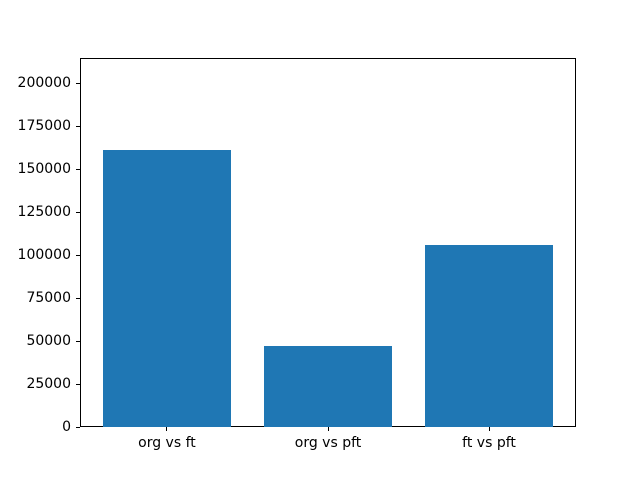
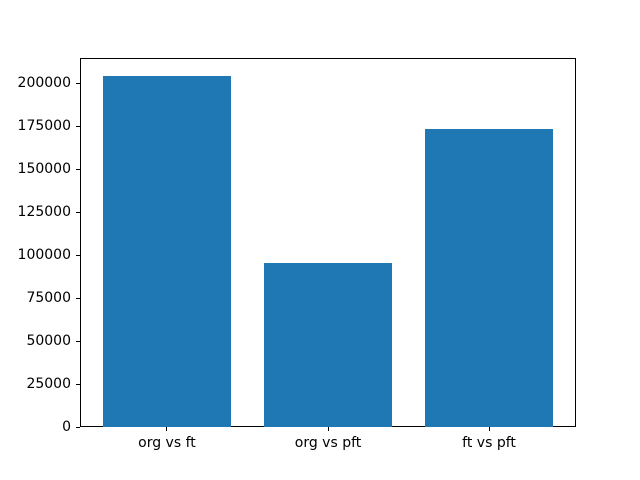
org vs ft: 161000 -> 204000
org vs pft: 47000 -> 95000
ft vs pft: 106000 -> 173000
